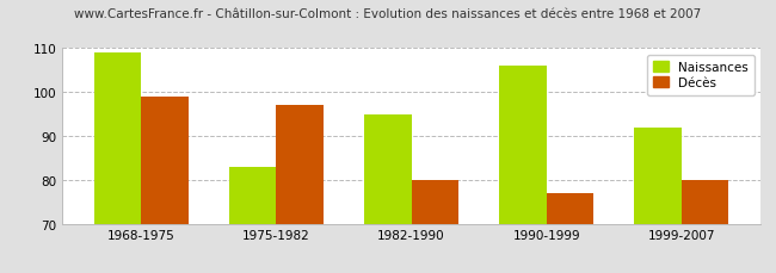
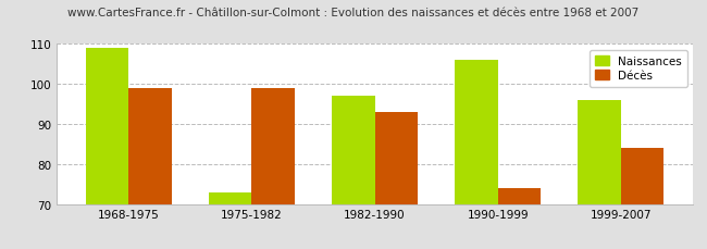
Naissances/1975-1982: 83 -> 73
Décès/1975-1982: 97 -> 99
Naissances/1982-1990: 95 -> 97
Décès/1982-1990: 80 -> 93
Décès/1990-1999: 77 -> 74
Naissances/1999-2007: 92 -> 96
Décès/1999-2007: 80 -> 84
